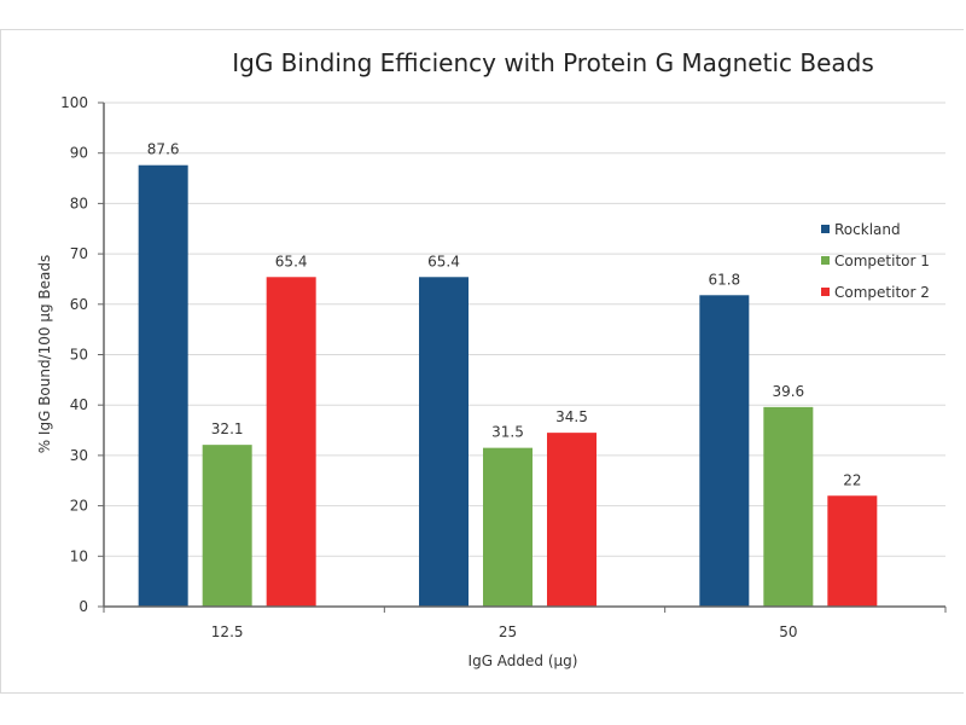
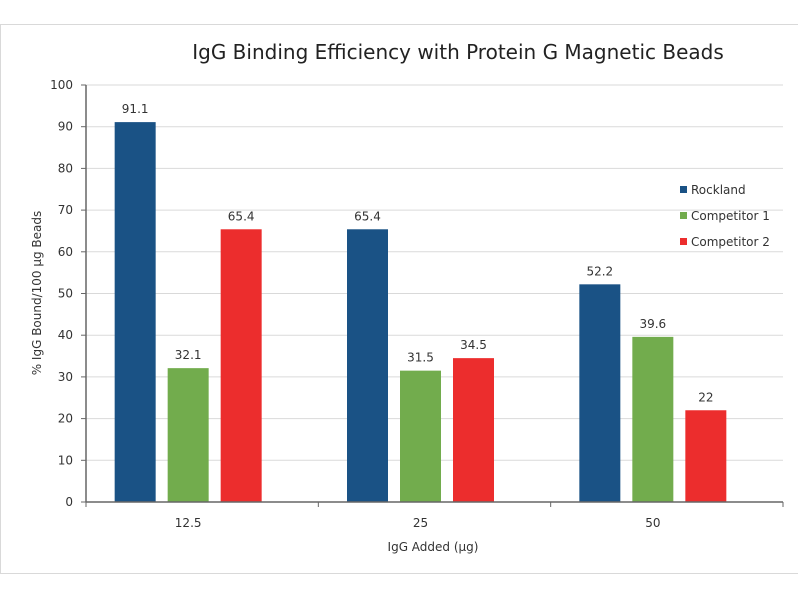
Rockland/12.5: 87.6 -> 91.1
Rockland/50: 61.8 -> 52.2
